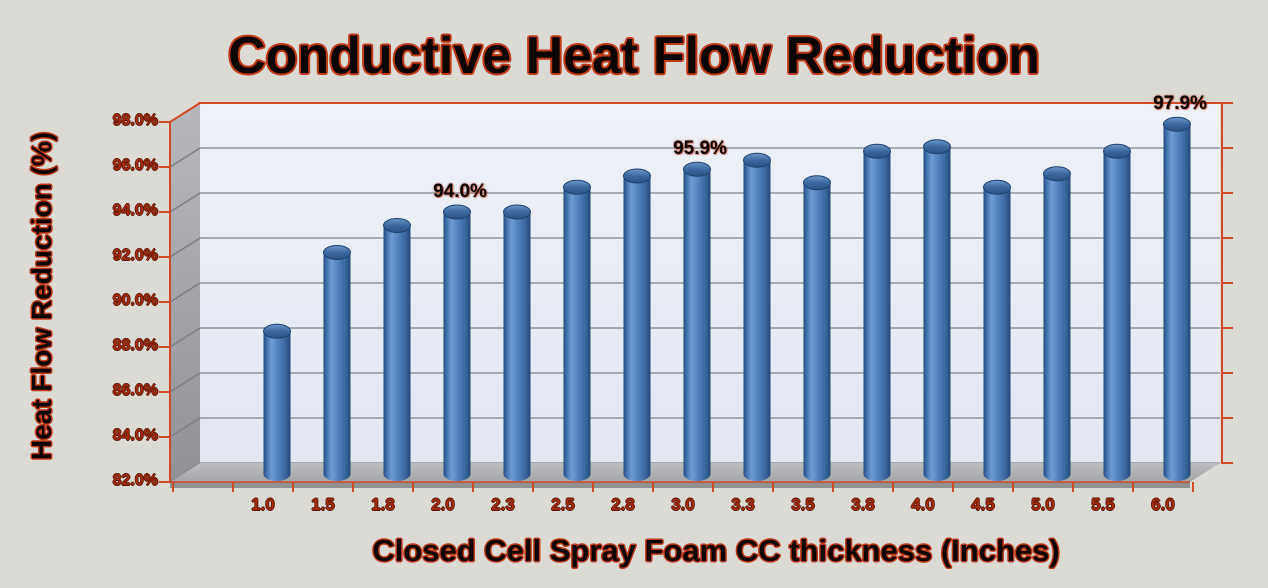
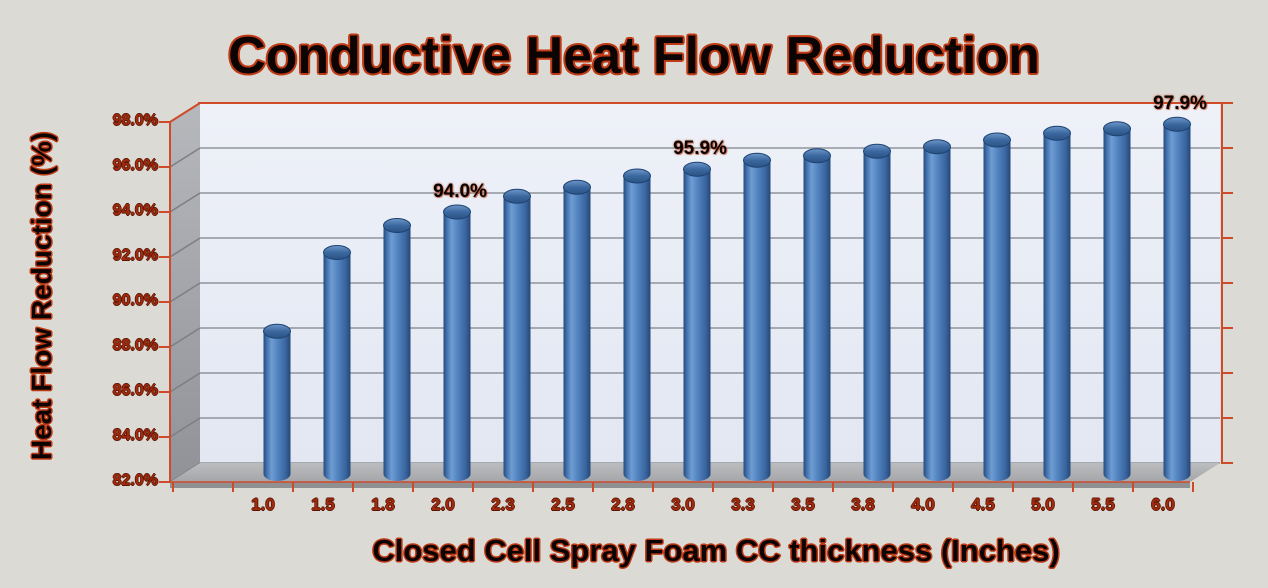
2.3: 94.0% -> 94.7%
3.5: 95.3% -> 96.5%
4.5: 95.1% -> 97.2%
5.0: 95.7% -> 97.5%
5.5: 96.7% -> 97.7%
